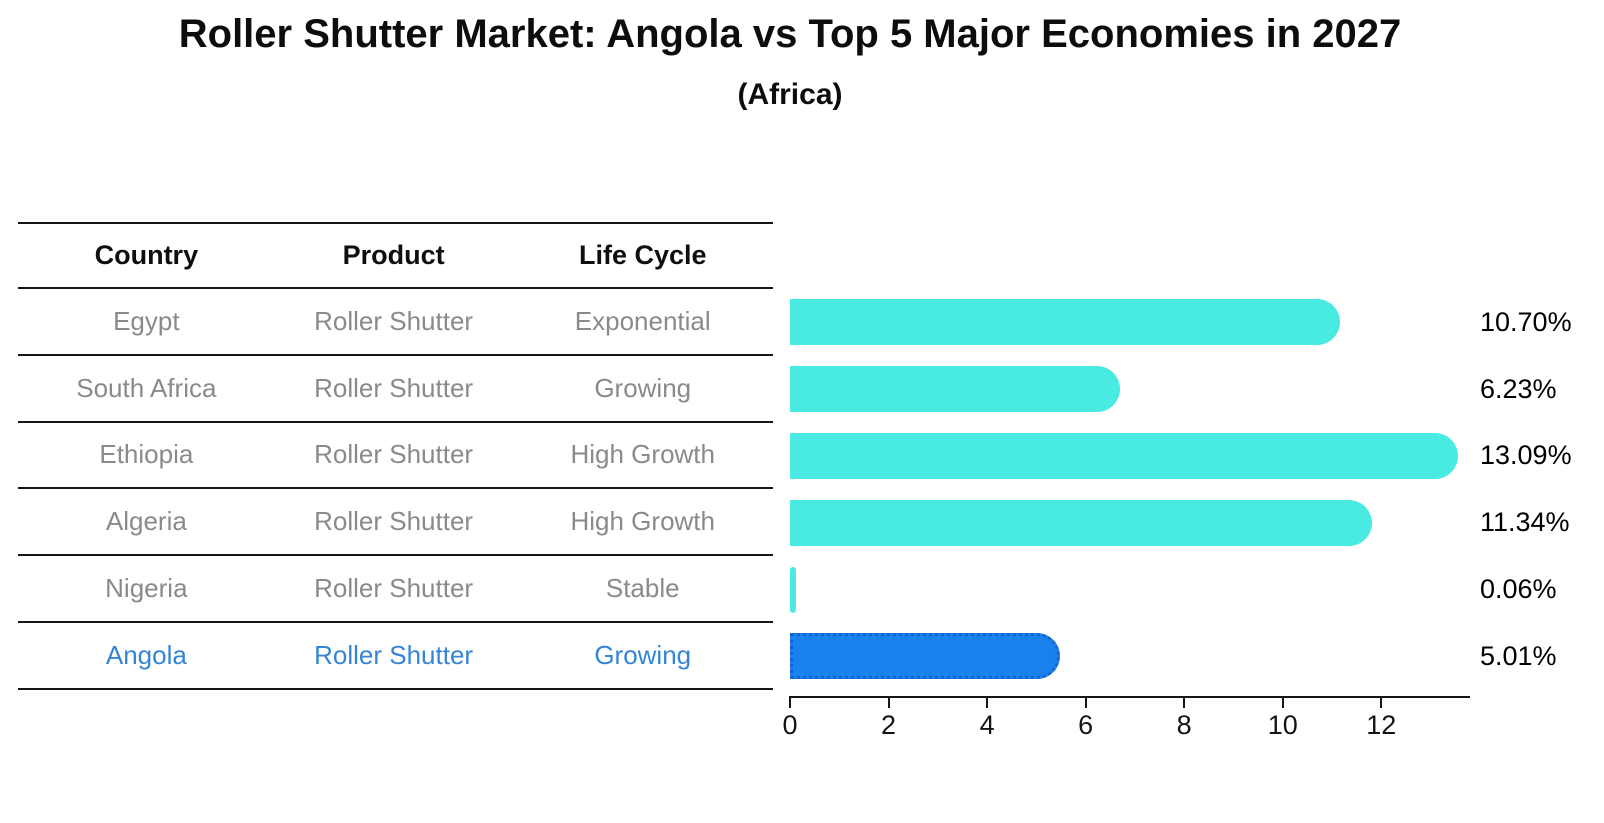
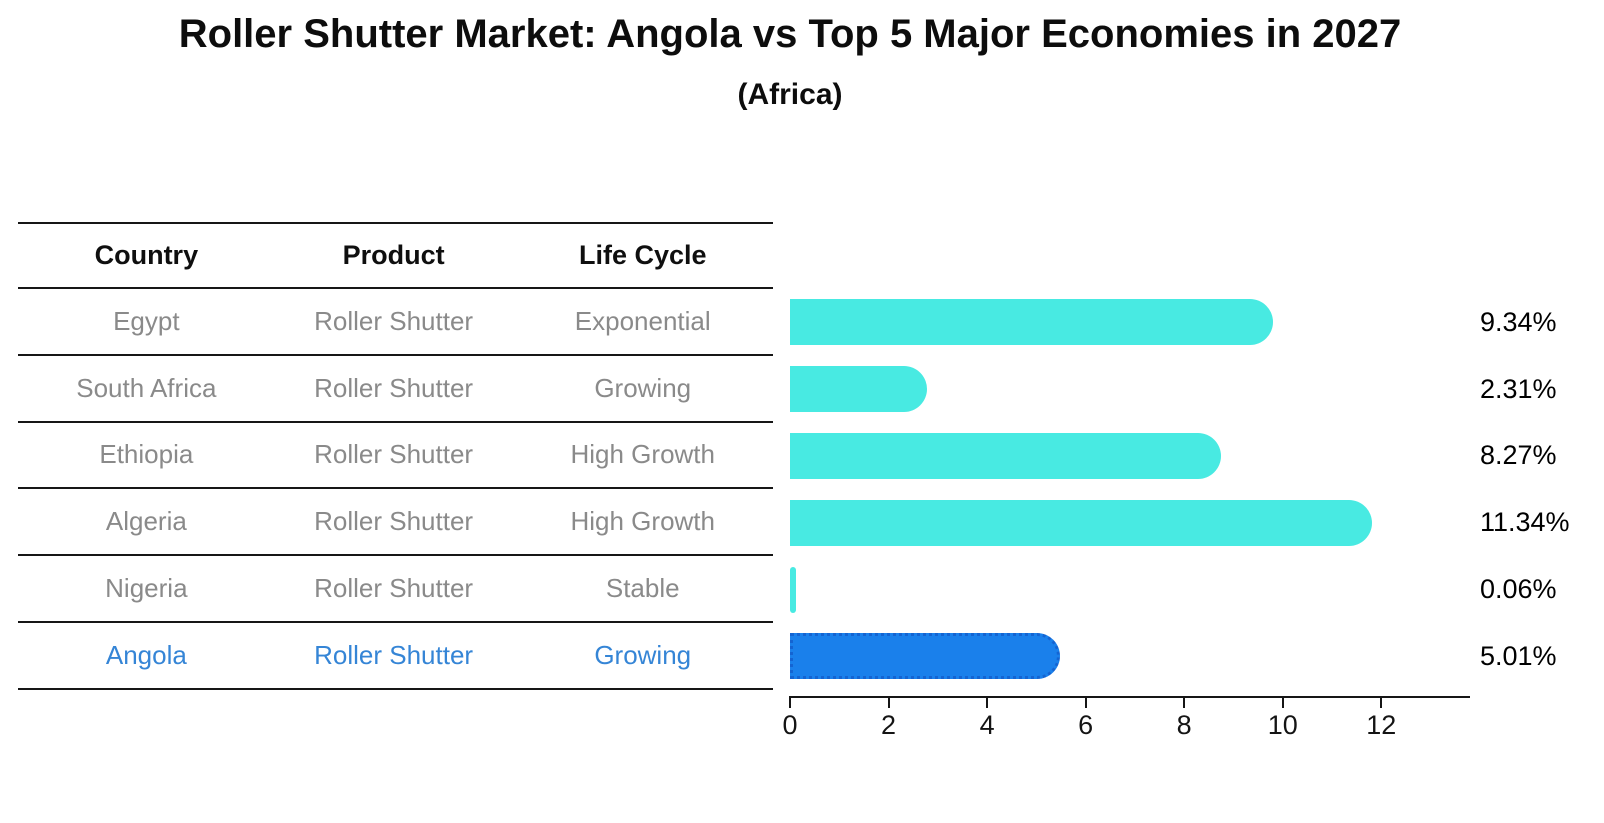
Egypt: 10.70% -> 9.34%
South Africa: 6.23% -> 2.31%
Ethiopia: 13.09% -> 8.27%
